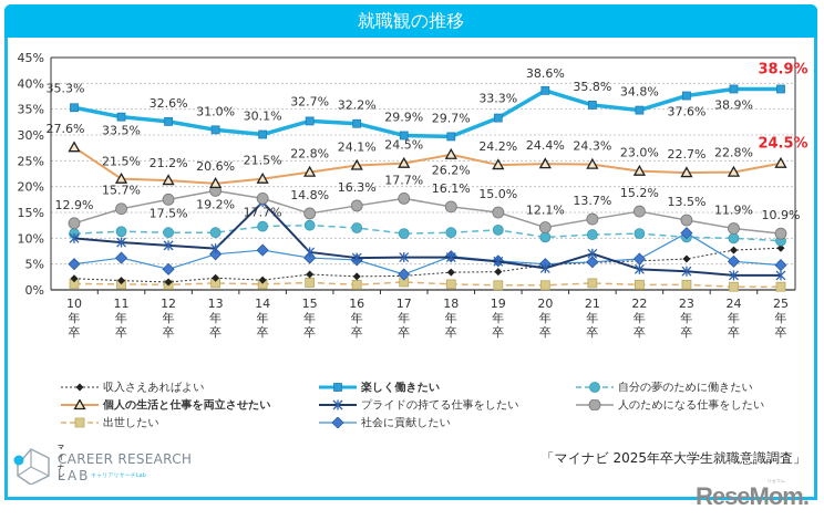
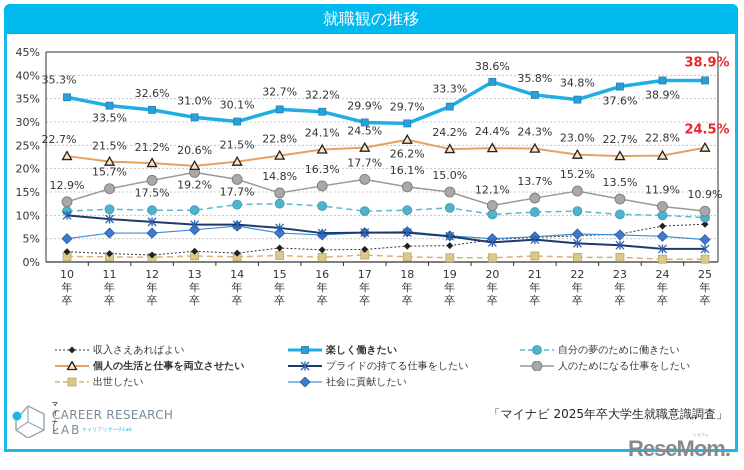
個人の生活と仕事を両立させたい/10年卒: 27.6% -> 22.7%
社会に貢献したい/12年卒: 4% -> 6%
プライドの持てる仕事をしたい/14年卒: 17% -> 8%
社会に貢献したい/17年卒: 3% -> 6%
プライドの持てる仕事をしたい/21年卒: 7% -> 5%
社会に貢献したい/23年卒: 11% -> 6%
